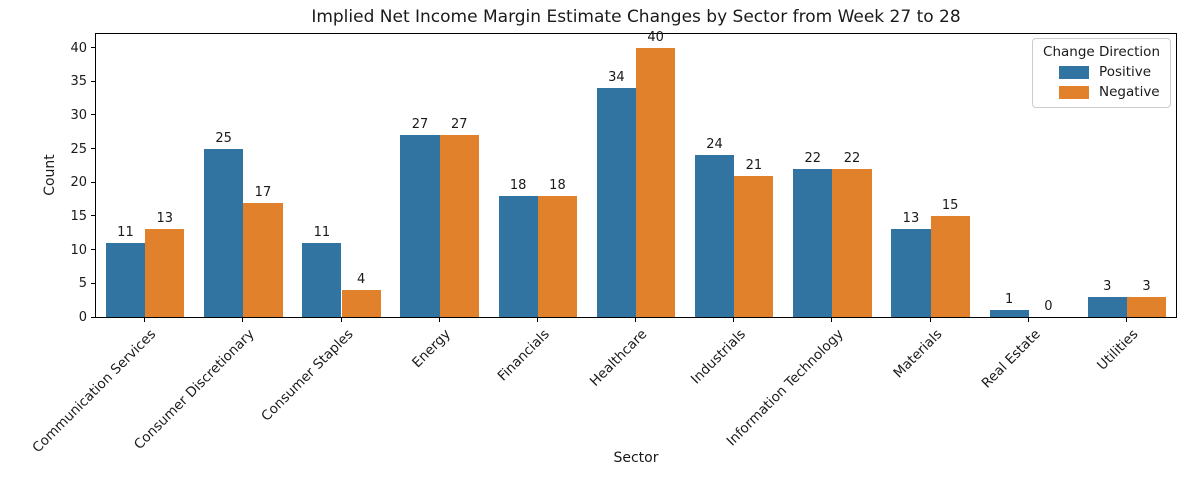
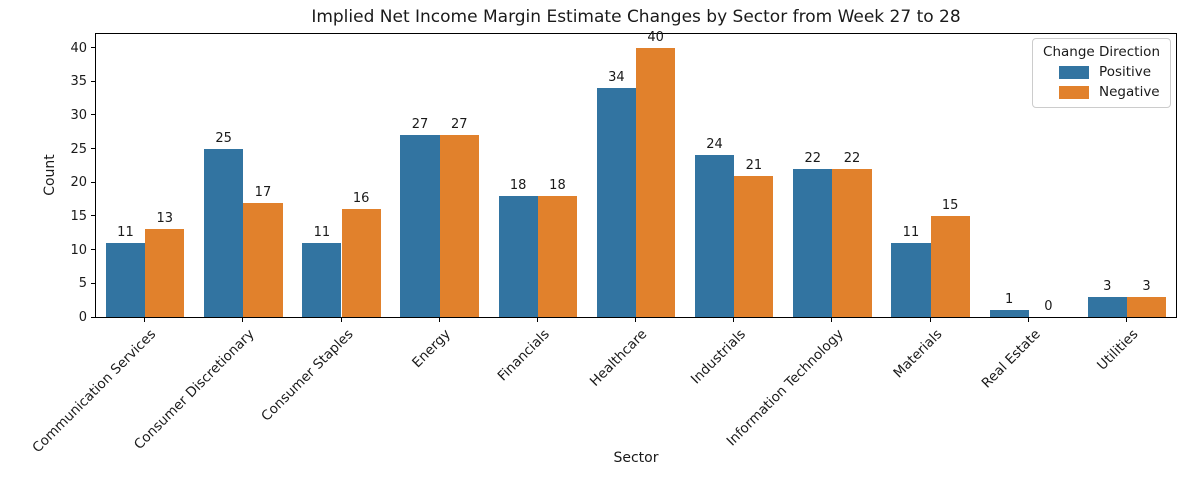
Negative/Consumer Staples: 4 -> 16
Positive/Materials: 13 -> 11
